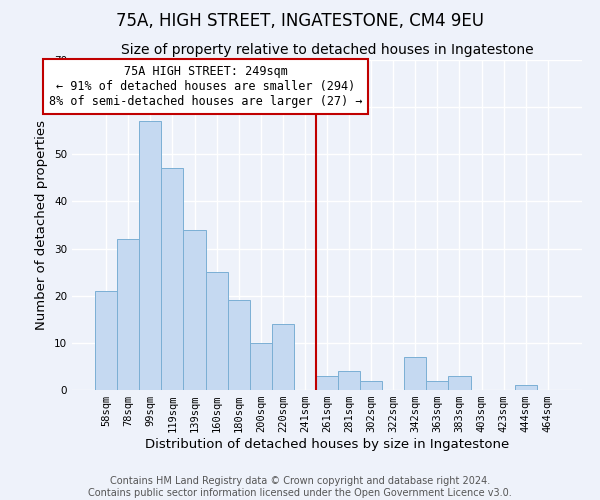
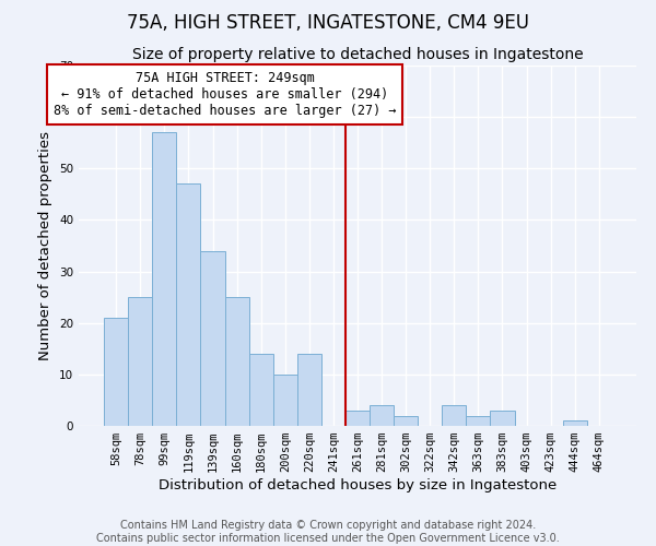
78sqm: 32 -> 25
180sqm: 19 -> 14
342sqm: 7 -> 4
